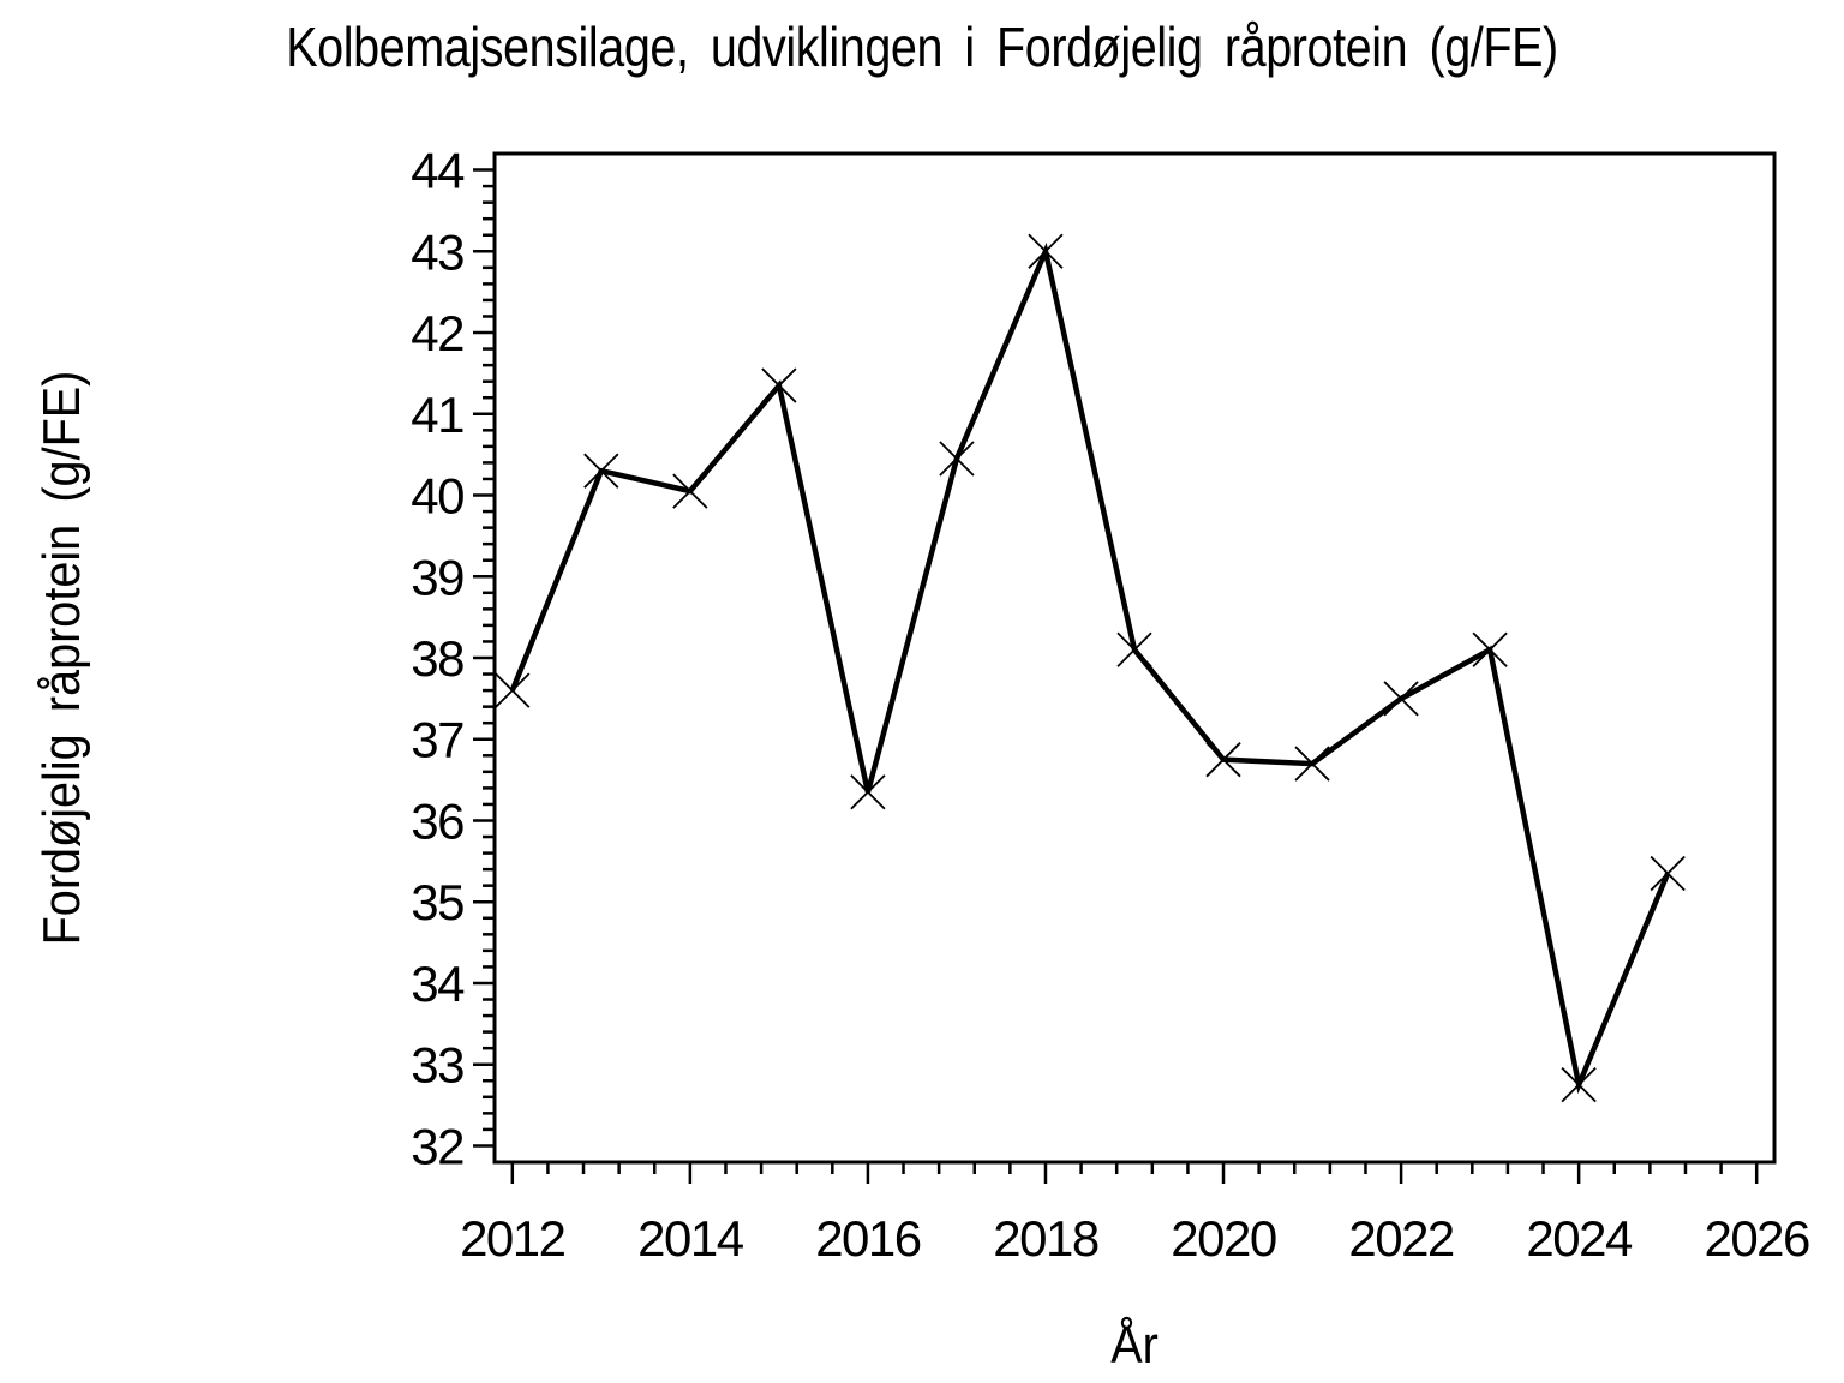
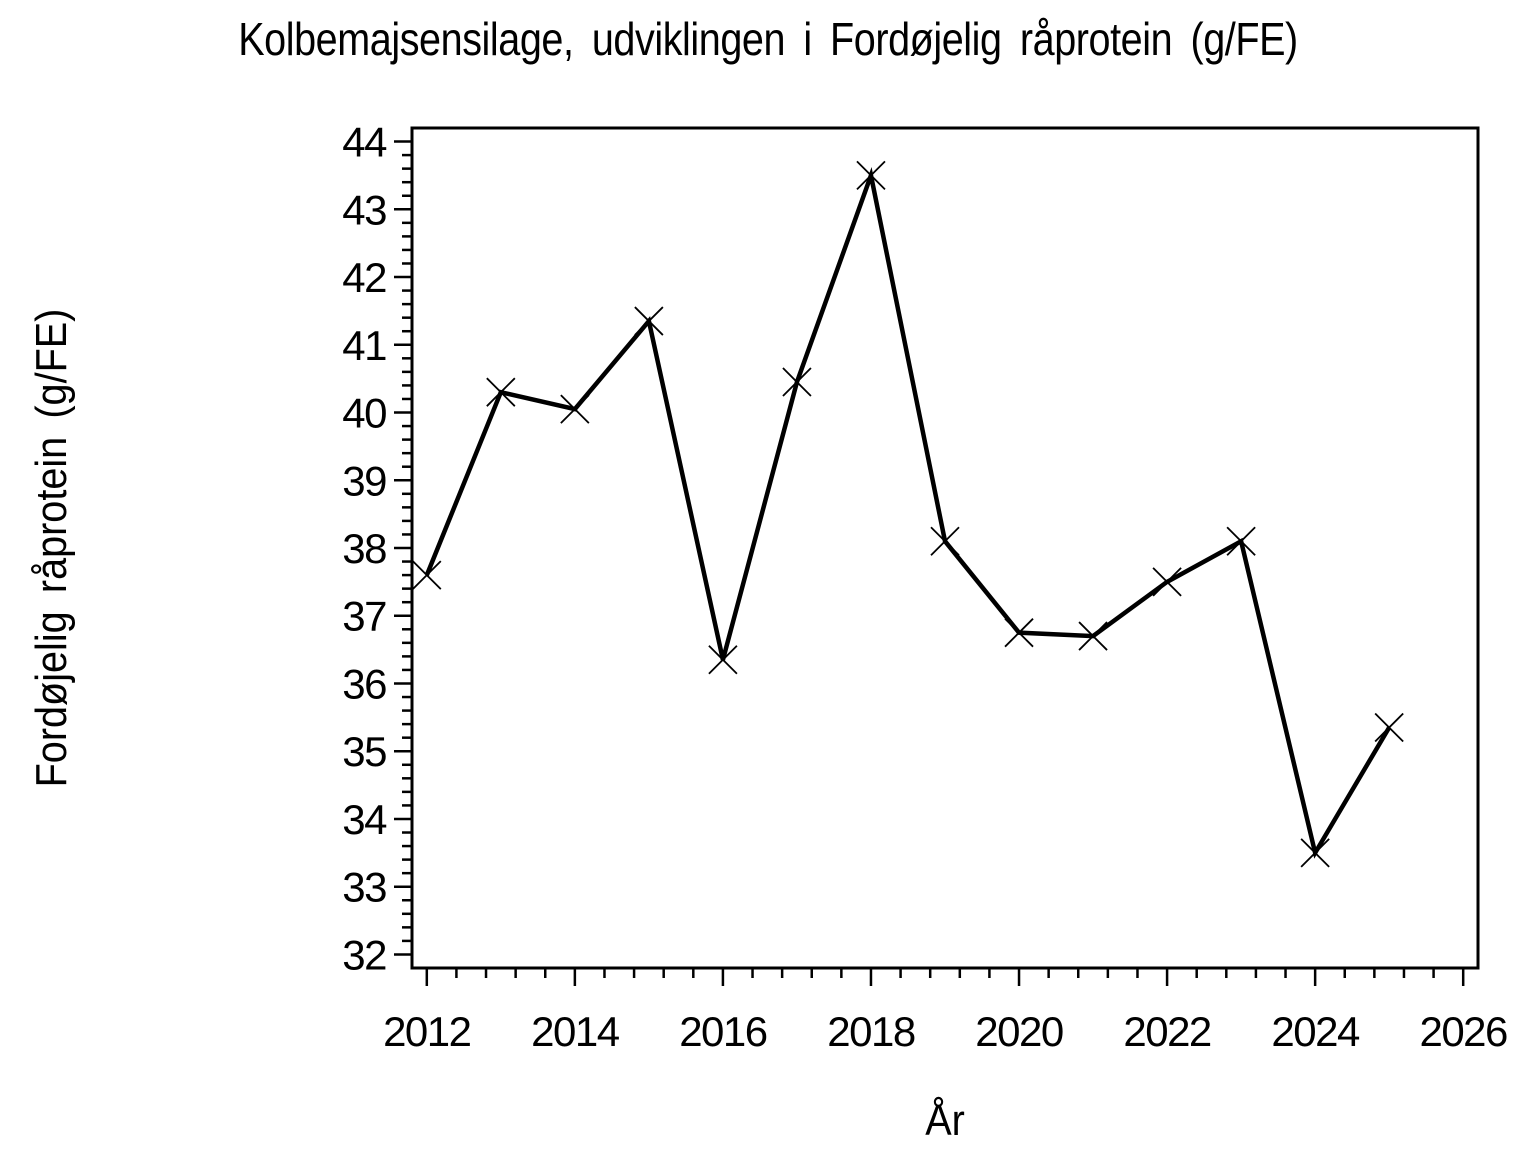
2018: 43.0 -> 43.5
2024: 32.8 -> 33.5
